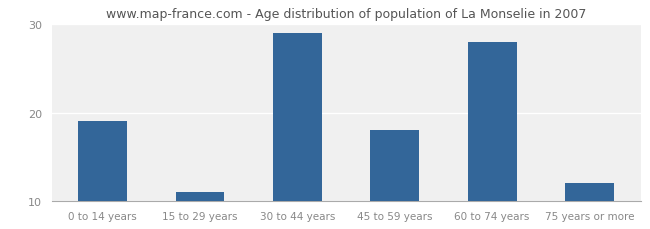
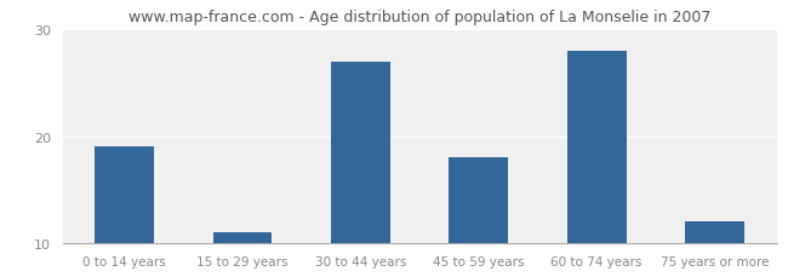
30 to 44 years: 29 -> 27
